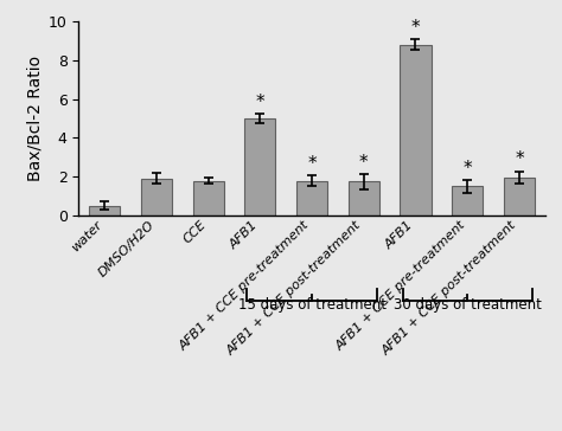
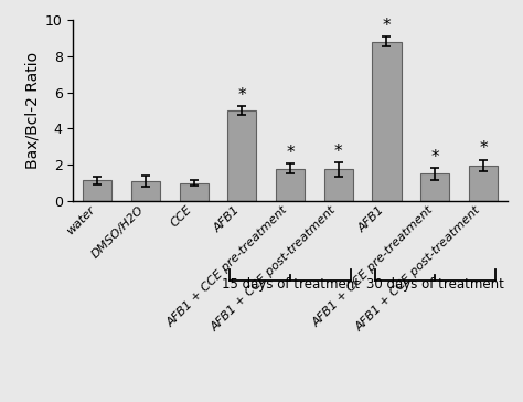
water: 0.5 -> 1.1
DMSO/H2O: 1.9 -> 1.1
CCE: 1.8 -> 1.0
